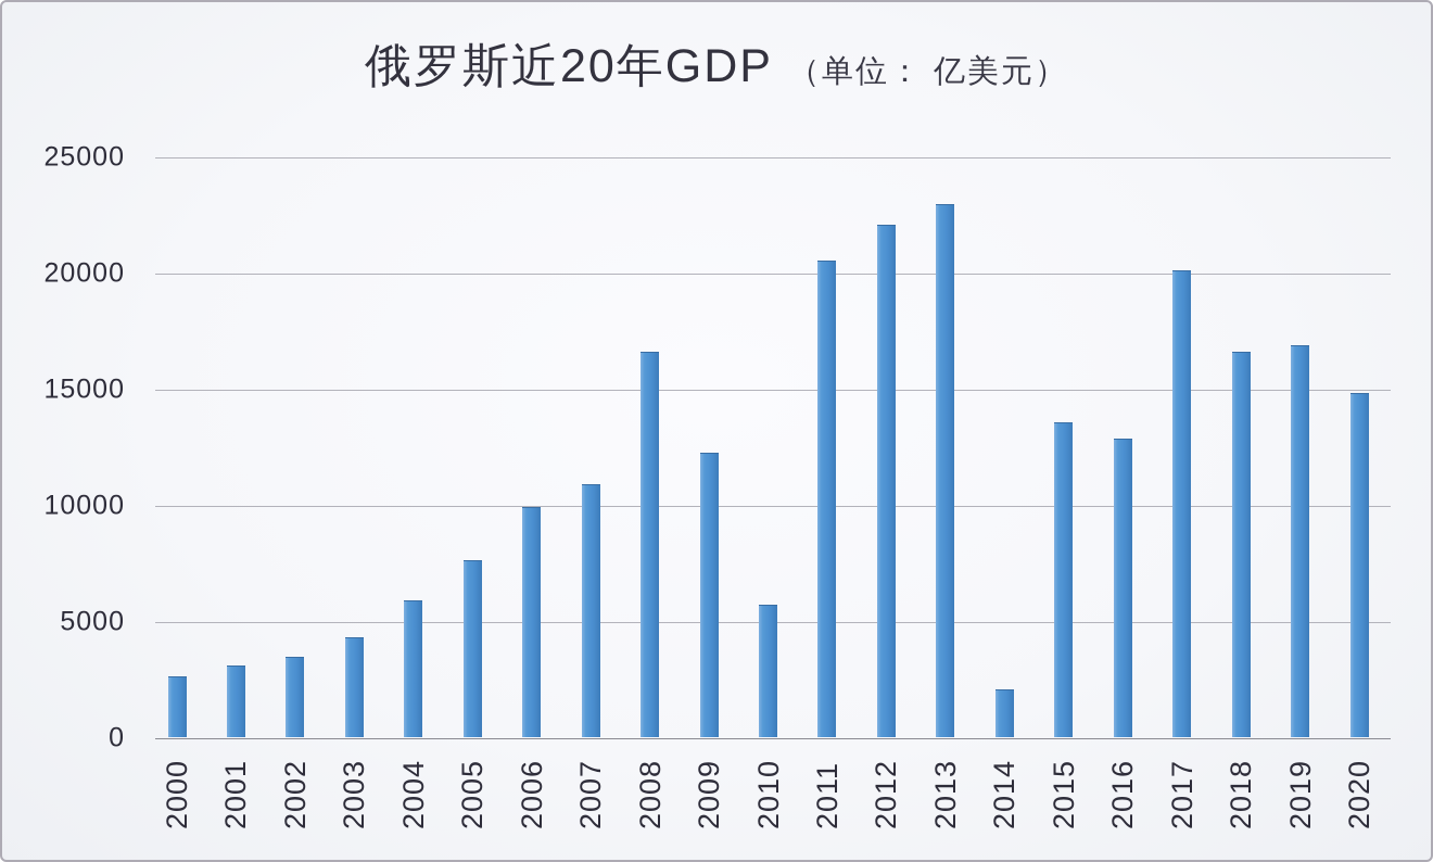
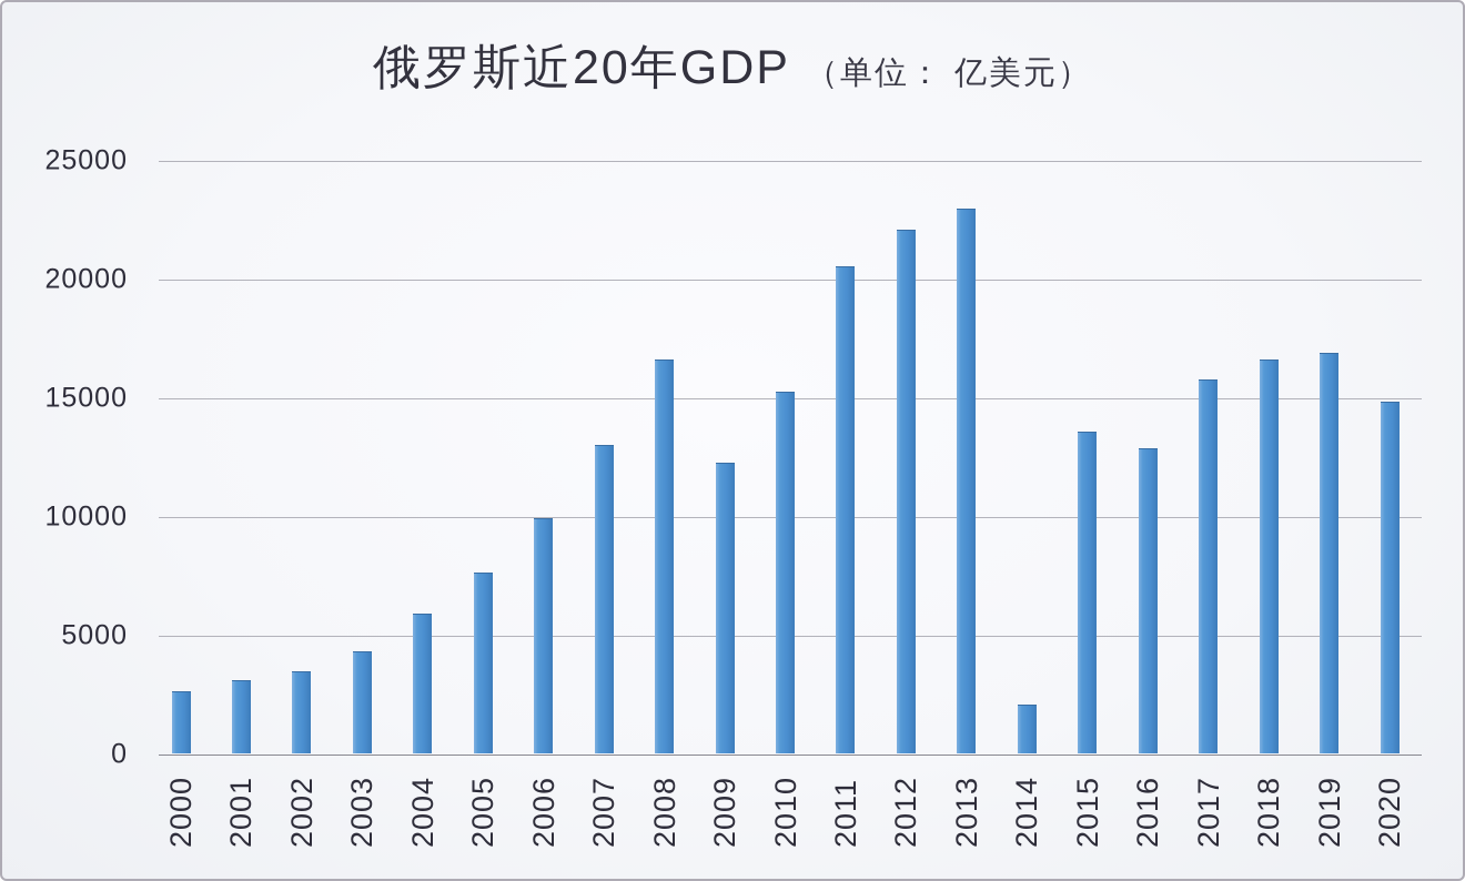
2007: 10900 -> 13000
2010: 5700 -> 15200
2017: 20100 -> 15700
